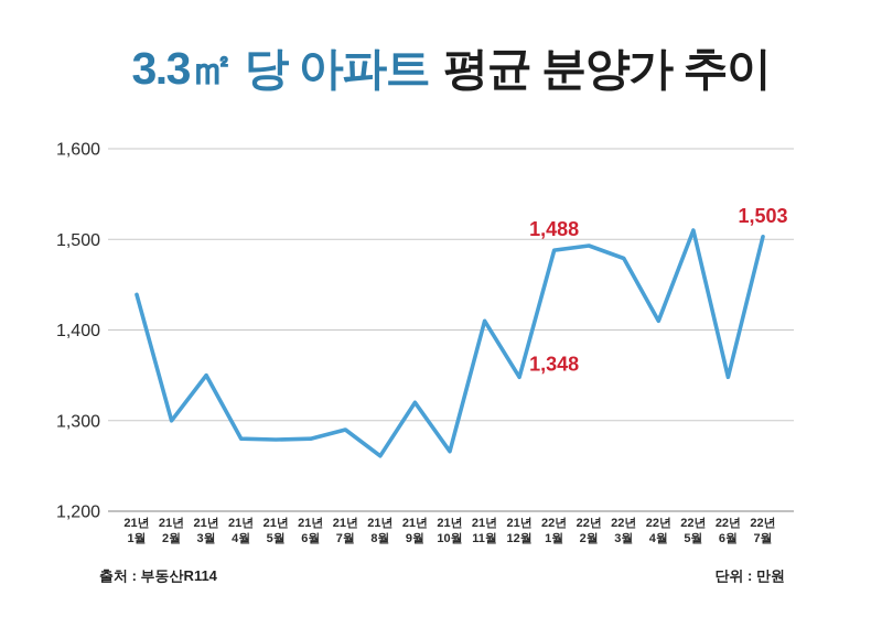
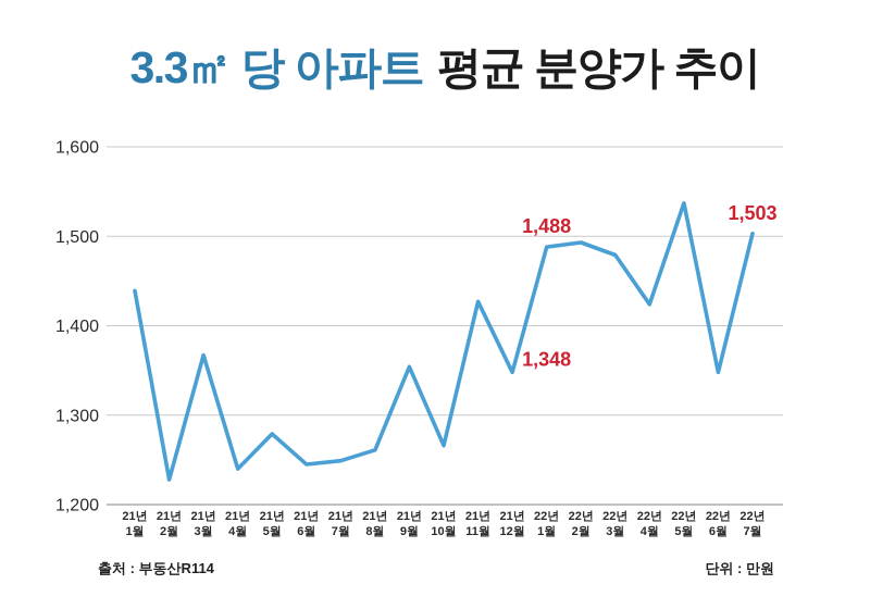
21년 2월: 1300 -> 1230
21년 3월: 1350 -> 1370
21년 4월: 1280 -> 1240
21년 6월: 1280 -> 1240
21년 7월: 1290 -> 1250
21년 9월: 1320 -> 1350
21년 11월: 1410 -> 1430
22년 4월: 1410 -> 1420
22년 5월: 1510 -> 1540
